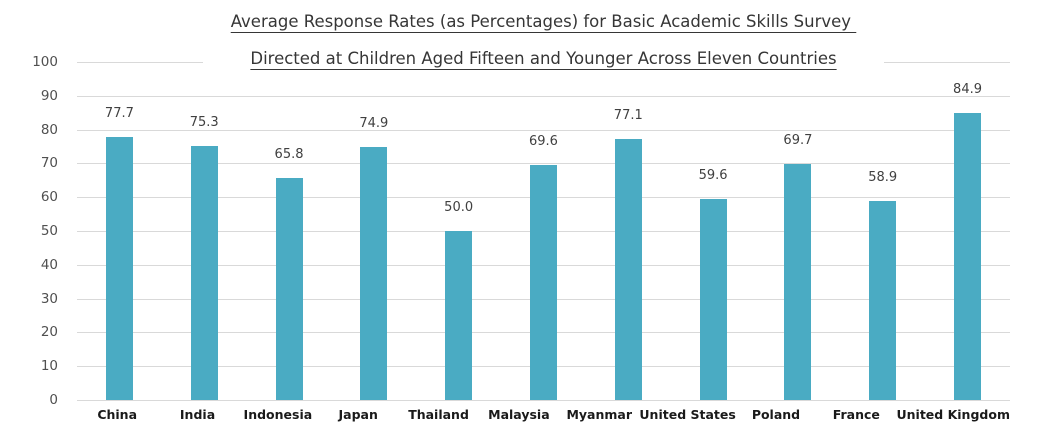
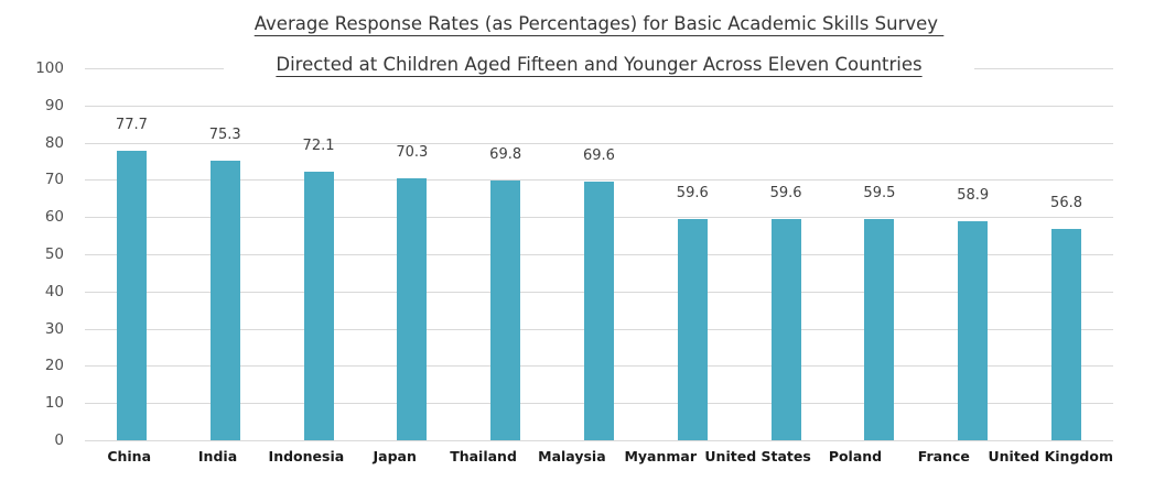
Indonesia: 65.8 -> 72.1
Japan: 74.9 -> 70.3
Thailand: 50.0 -> 69.8
Myanmar: 77.1 -> 59.6
Poland: 69.7 -> 59.5
United Kingdom: 84.9 -> 56.8
